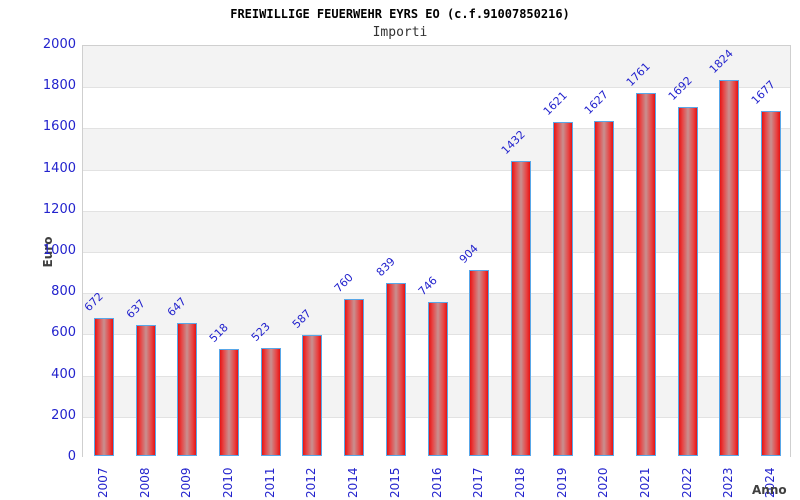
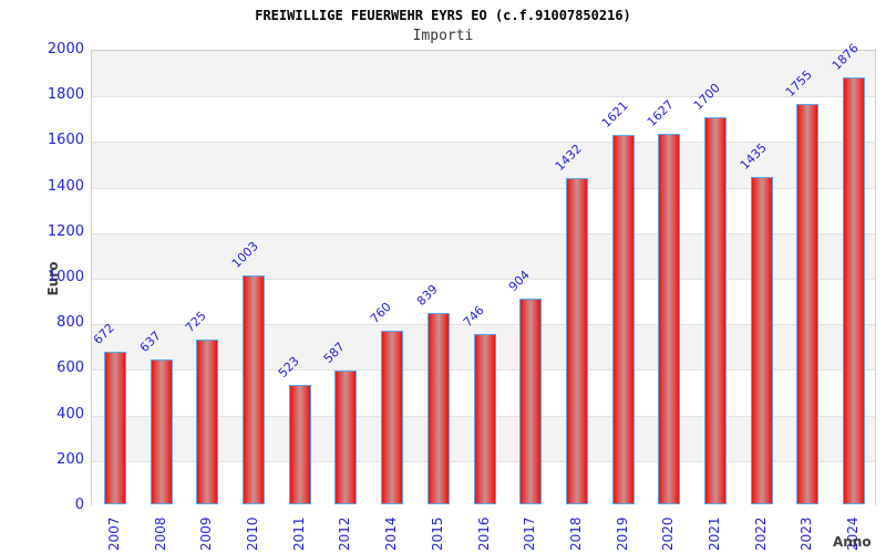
2009: 647 -> 725
2010: 518 -> 1003
2021: 1761 -> 1700
2022: 1692 -> 1435
2023: 1824 -> 1755
2024: 1677 -> 1876
